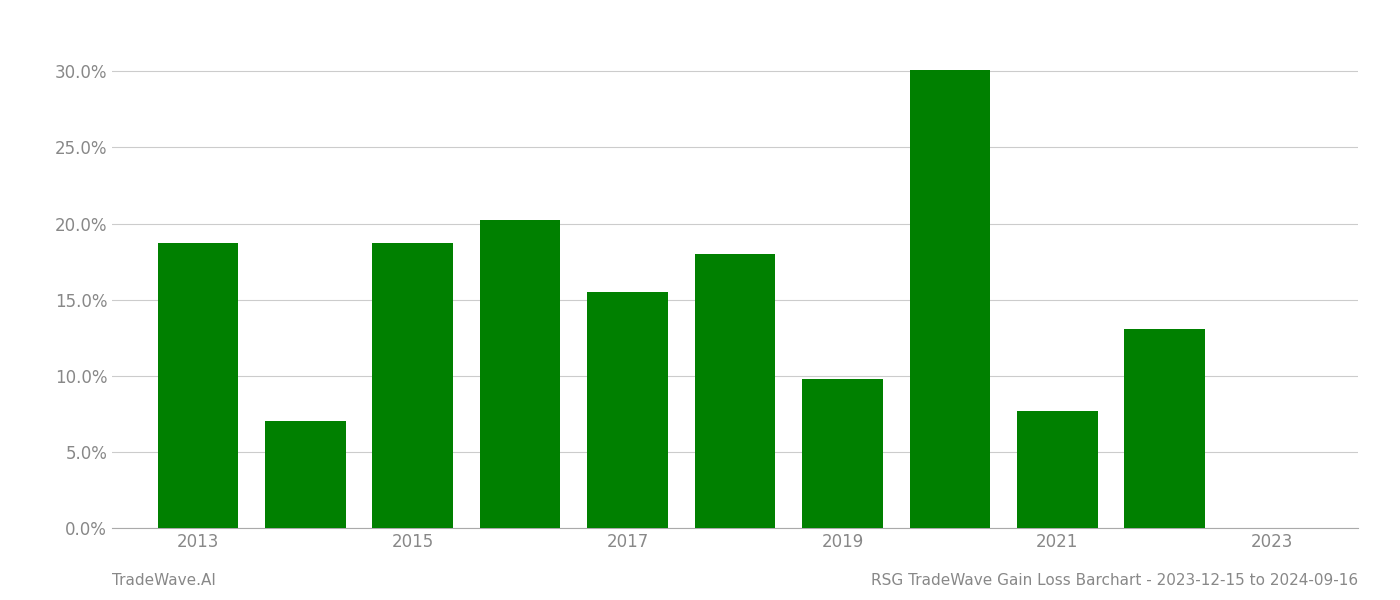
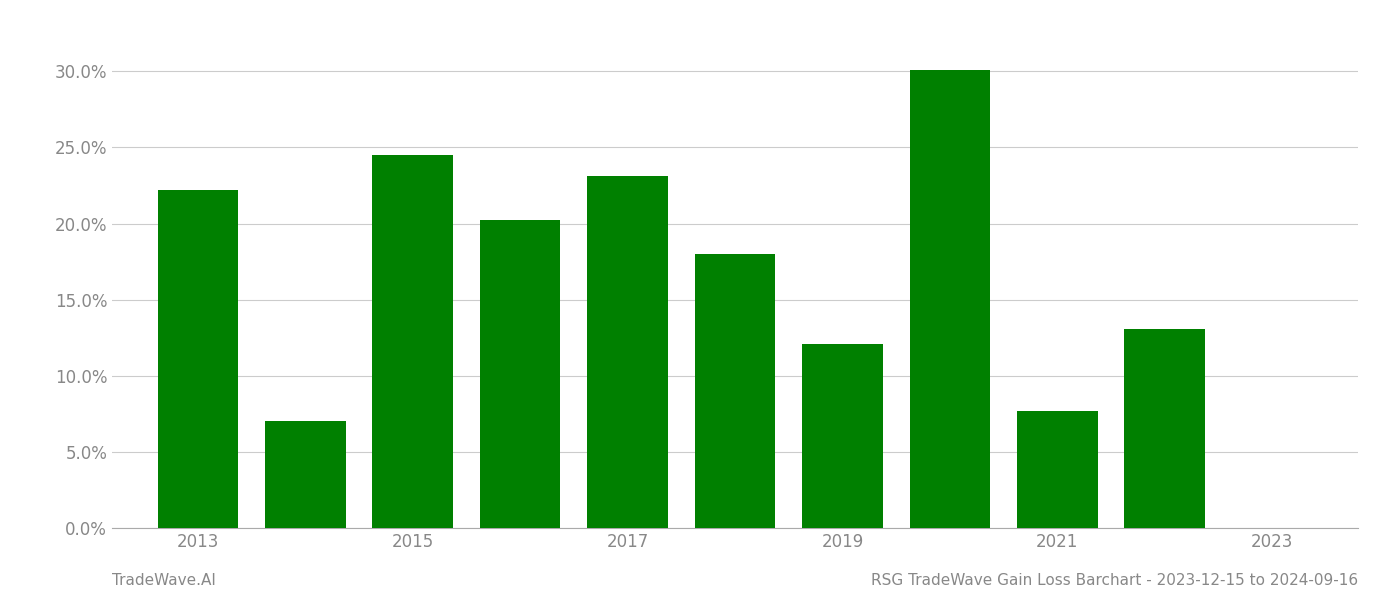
2013: 18.7% -> 22.2%
2015: 18.7% -> 24.5%
2017: 15.5% -> 23.1%
2019: 9.8% -> 12.1%
